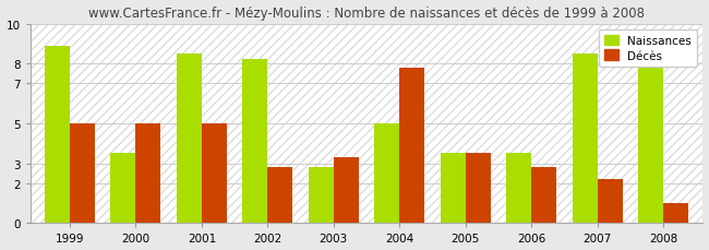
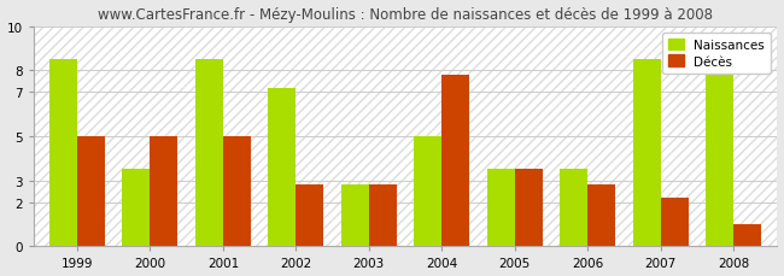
Naissances/1999: 8.9 -> 8.5
Naissances/2002: 8.2 -> 7.2
Décès/2003: 3.3 -> 2.8
